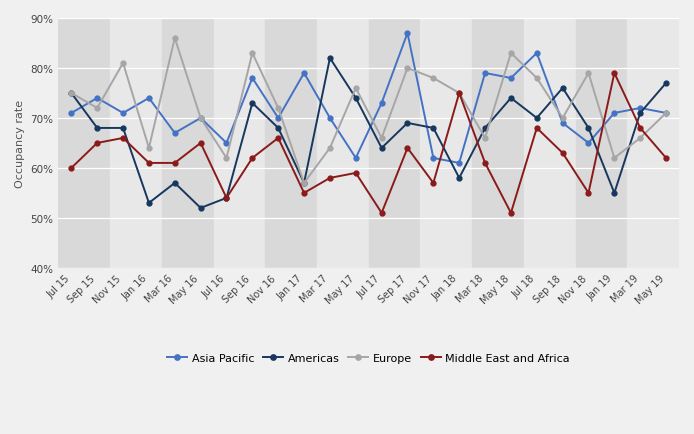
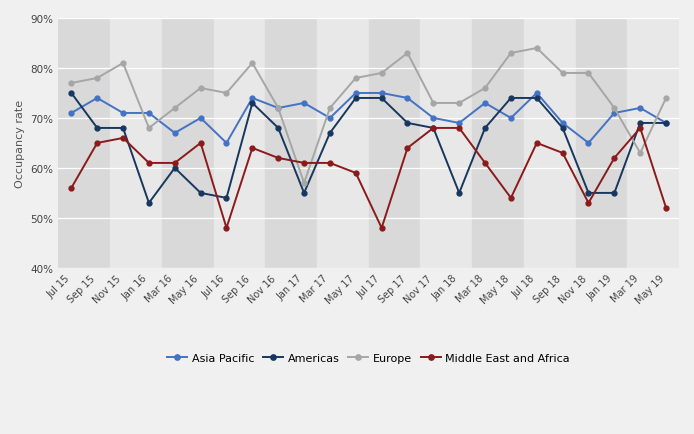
Europe/Jul 15: 75% -> 77%
Middle East and Africa/Jul 15: 60% -> 56%
Europe/Sep 15: 72% -> 78%
Asia Pacific/Jan 16: 74% -> 71%
Europe/Jan 16: 64% -> 68%
Americas/Mar 16: 57% -> 60%
Europe/Mar 16: 86% -> 72%
Americas/May 16: 52% -> 55%
Europe/May 16: 70% -> 76%
Europe/Jul 16: 62% -> 75%
Middle East and Africa/Jul 16: 54% -> 48%
Asia Pacific/Sep 16: 78% -> 74%
Europe/Sep 16: 83% -> 81%
Middle East and Africa/Sep 16: 62% -> 64%
Asia Pacific/Nov 16: 70% -> 72%
Middle East and Africa/Nov 16: 66% -> 62%
Asia Pacific/Jan 17: 79% -> 73%
Americas/Jan 17: 57% -> 55%
Middle East and Africa/Jan 17: 55% -> 61%
Americas/Mar 17: 82% -> 67%
Europe/Mar 17: 64% -> 72%
Middle East and Africa/Mar 17: 58% -> 61%
Asia Pacific/May 17: 62% -> 75%
Europe/May 17: 76% -> 78%
Asia Pacific/Jul 17: 73% -> 75%
Americas/Jul 17: 64% -> 74%
Europe/Jul 17: 66% -> 79%
Middle East and Africa/Jul 17: 51% -> 48%
Asia Pacific/Sep 17: 87% -> 74%
Europe/Sep 17: 80% -> 83%
Asia Pacific/Nov 17: 62% -> 70%
Europe/Nov 17: 78% -> 73%
Middle East and Africa/Nov 17: 57% -> 68%
Asia Pacific/Jan 18: 61% -> 69%
Americas/Jan 18: 58% -> 55%
Europe/Jan 18: 75% -> 73%
Middle East and Africa/Jan 18: 75% -> 68%
Asia Pacific/Mar 18: 79% -> 73%
Europe/Mar 18: 66% -> 76%
Asia Pacific/May 18: 78% -> 70%
Middle East and Africa/May 18: 51% -> 54%
Asia Pacific/Jul 18: 83% -> 75%
Americas/Jul 18: 70% -> 74%
Europe/Jul 18: 78% -> 84%
Middle East and Africa/Jul 18: 68% -> 65%
Americas/Sep 18: 76% -> 68%
Europe/Sep 18: 70% -> 79%
Americas/Nov 18: 68% -> 55%
Middle East and Africa/Nov 18: 55% -> 53%
Europe/Jan 19: 62% -> 72%
Middle East and Africa/Jan 19: 79% -> 62%
Americas/Mar 19: 71% -> 69%
Europe/Mar 19: 66% -> 63%
Asia Pacific/May 19: 71% -> 69%
Americas/May 19: 77% -> 69%
Europe/May 19: 71% -> 74%
Middle East and Africa/May 19: 62% -> 52%
